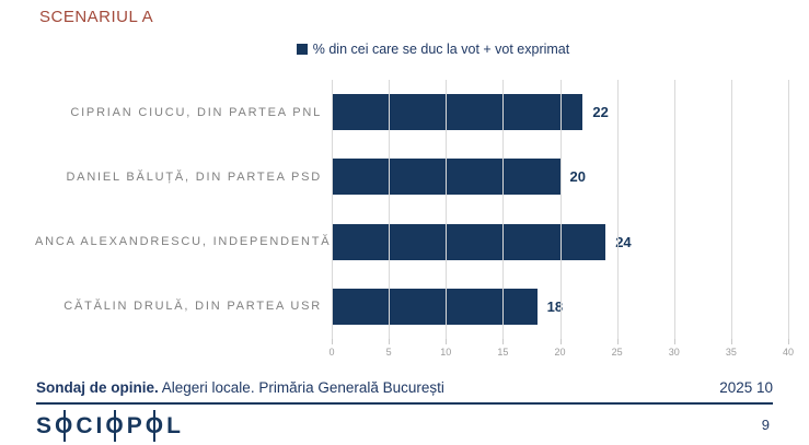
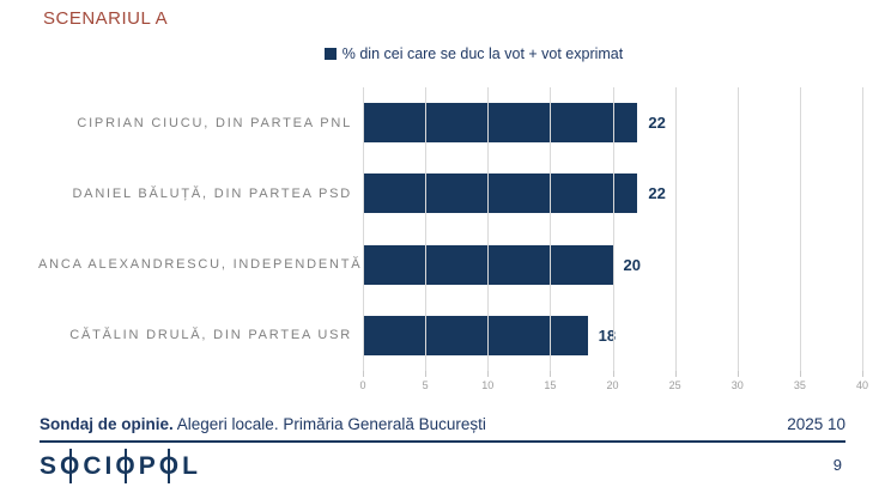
DANIEL BĂLUȚĂ, DIN PARTEA PSD: 20 -> 22
ANCA ALEXANDRESCU, INDEPENDENTĂ: 24 -> 20
